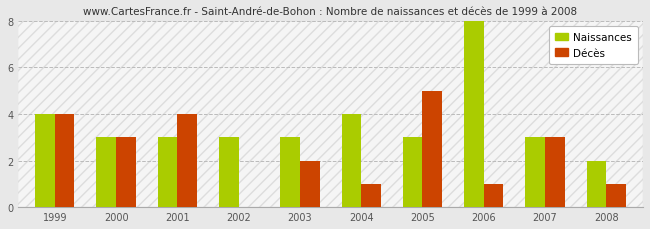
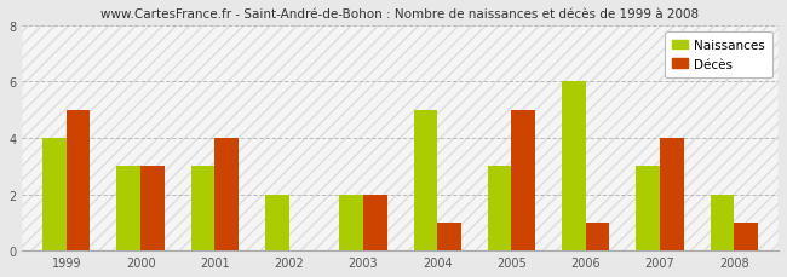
Décès/1999: 4 -> 5
Naissances/2002: 3 -> 2
Naissances/2003: 3 -> 2
Naissances/2004: 4 -> 5
Naissances/2006: 8 -> 6
Décès/2007: 3 -> 4
